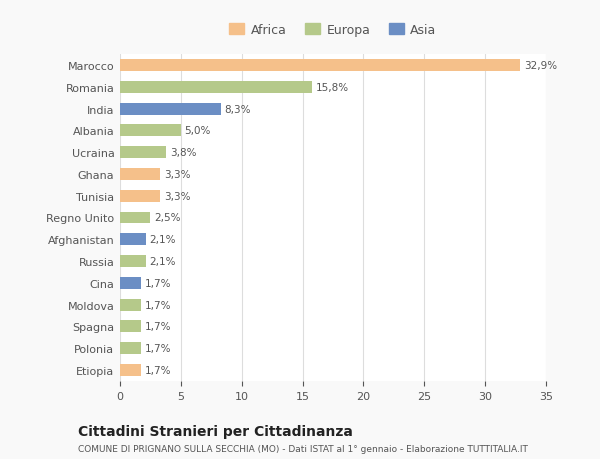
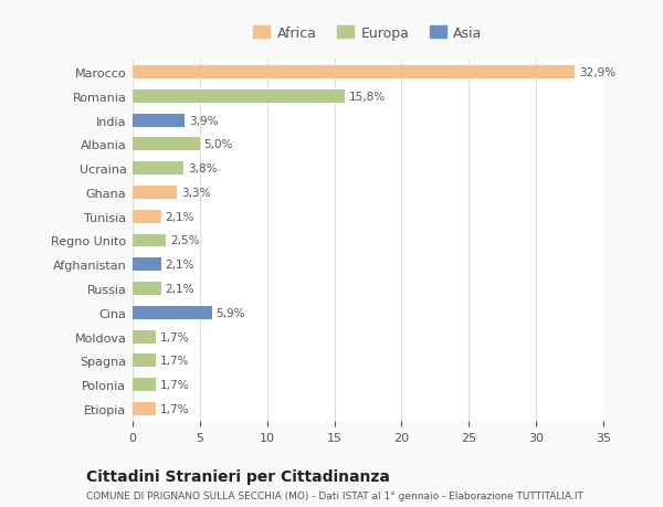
India: 8,3% -> 3,9%
Tunisia: 3,3% -> 2,1%
Cina: 1,7% -> 5,9%
